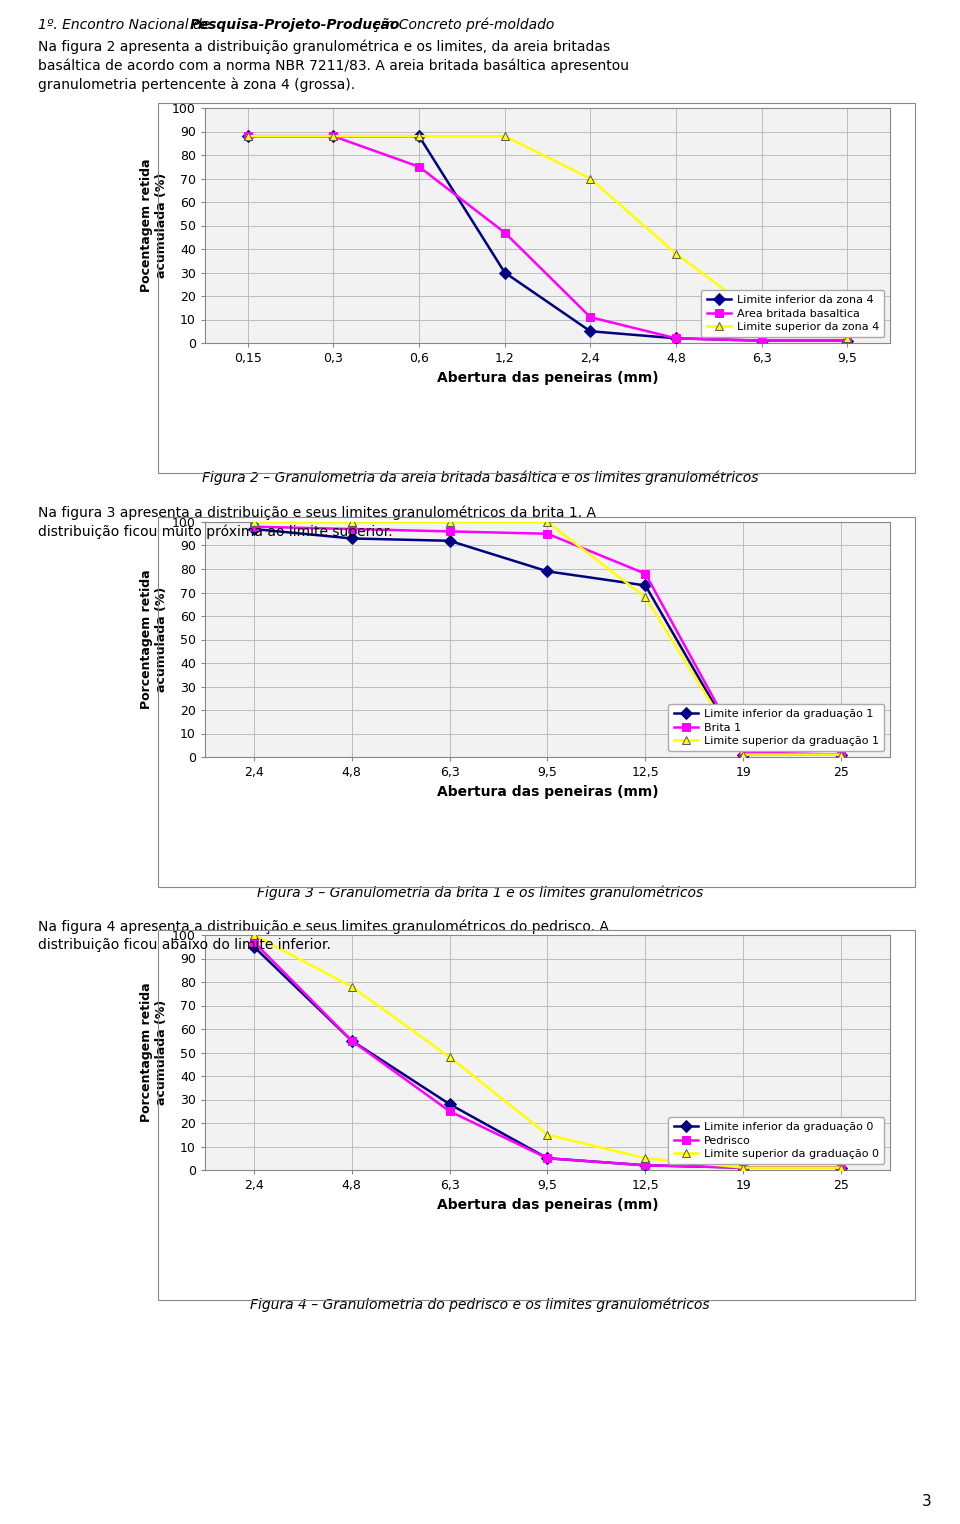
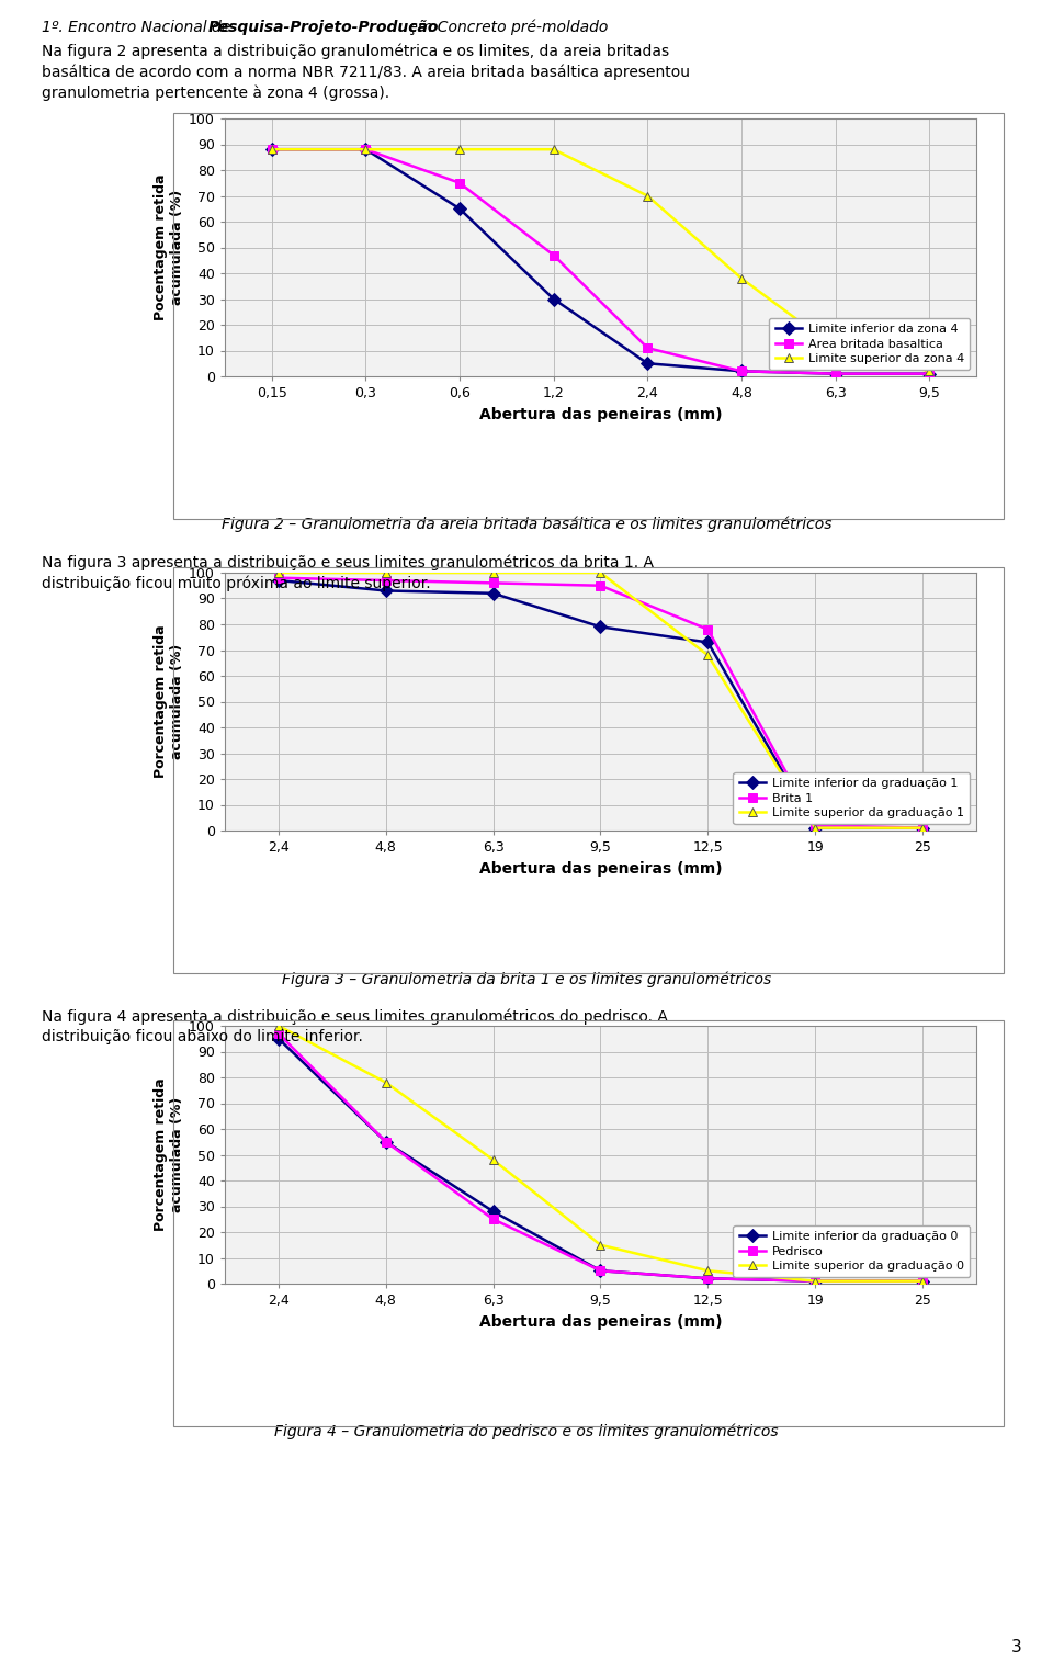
Limite inferior da zona 4/0,6: 88 -> 65
